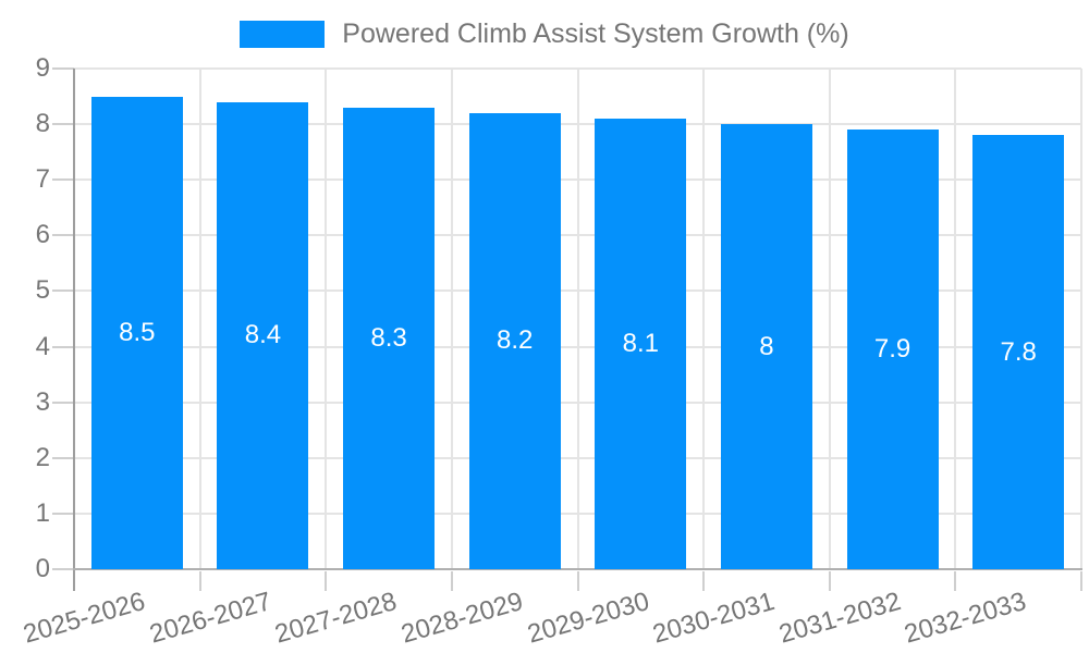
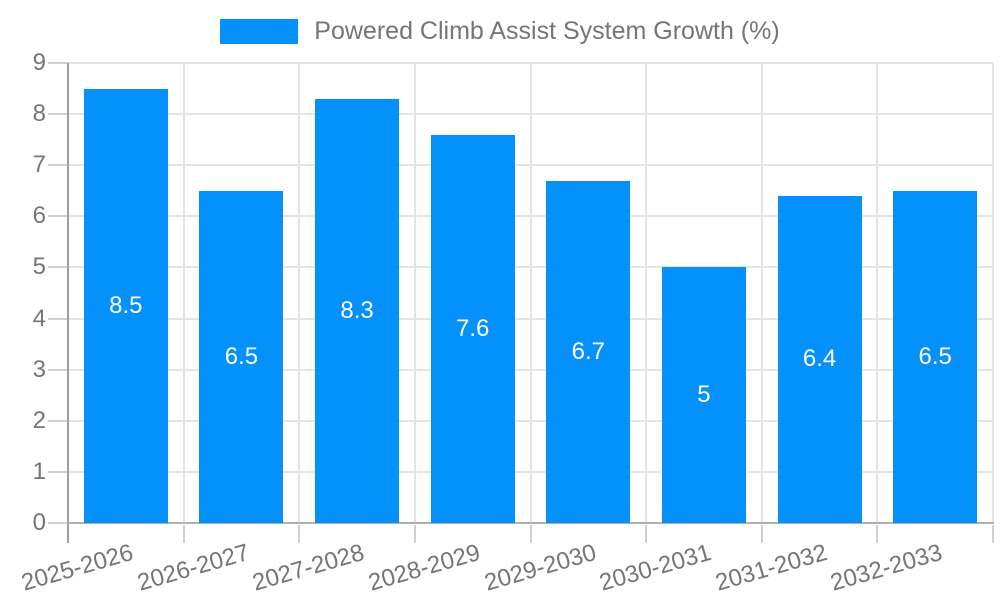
2026-2027: 8.4 -> 6.5
2028-2029: 8.2 -> 7.6
2029-2030: 8.1 -> 6.7
2030-2031: 8 -> 5
2031-2032: 7.9 -> 6.4
2032-2033: 7.8 -> 6.5
